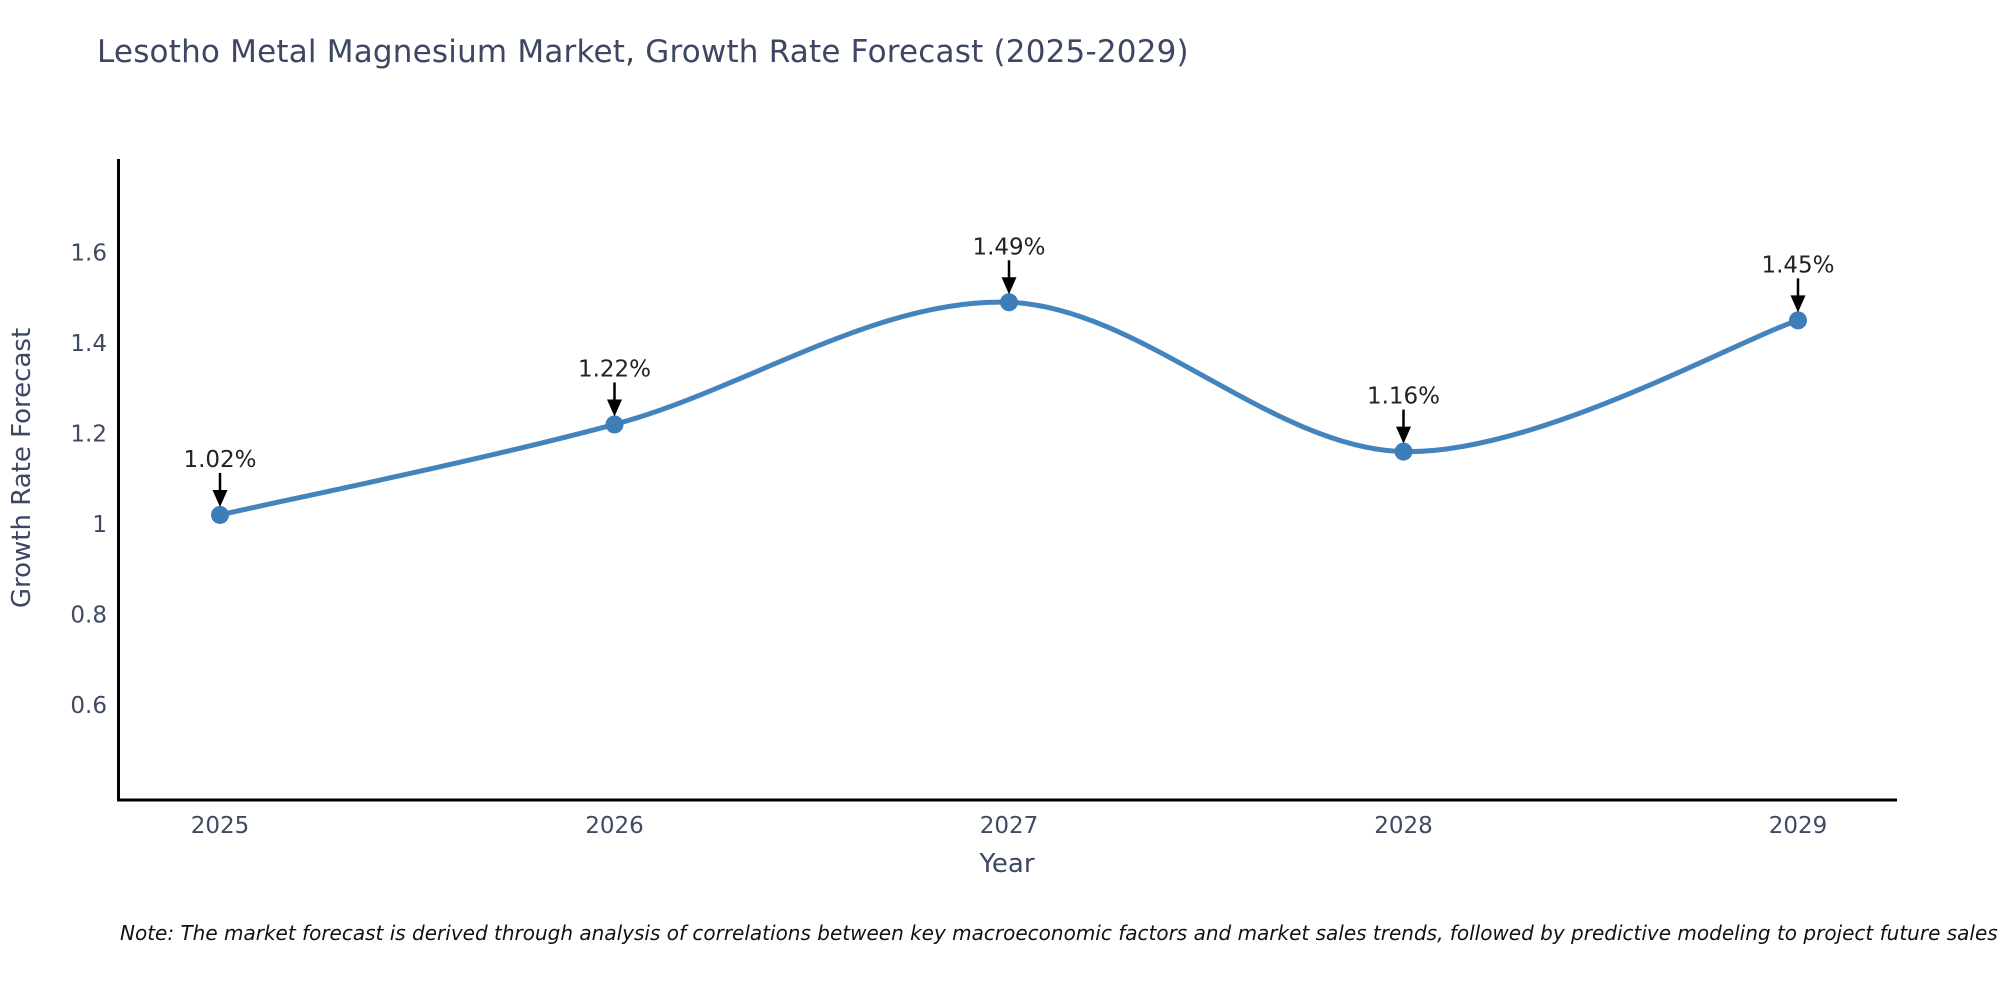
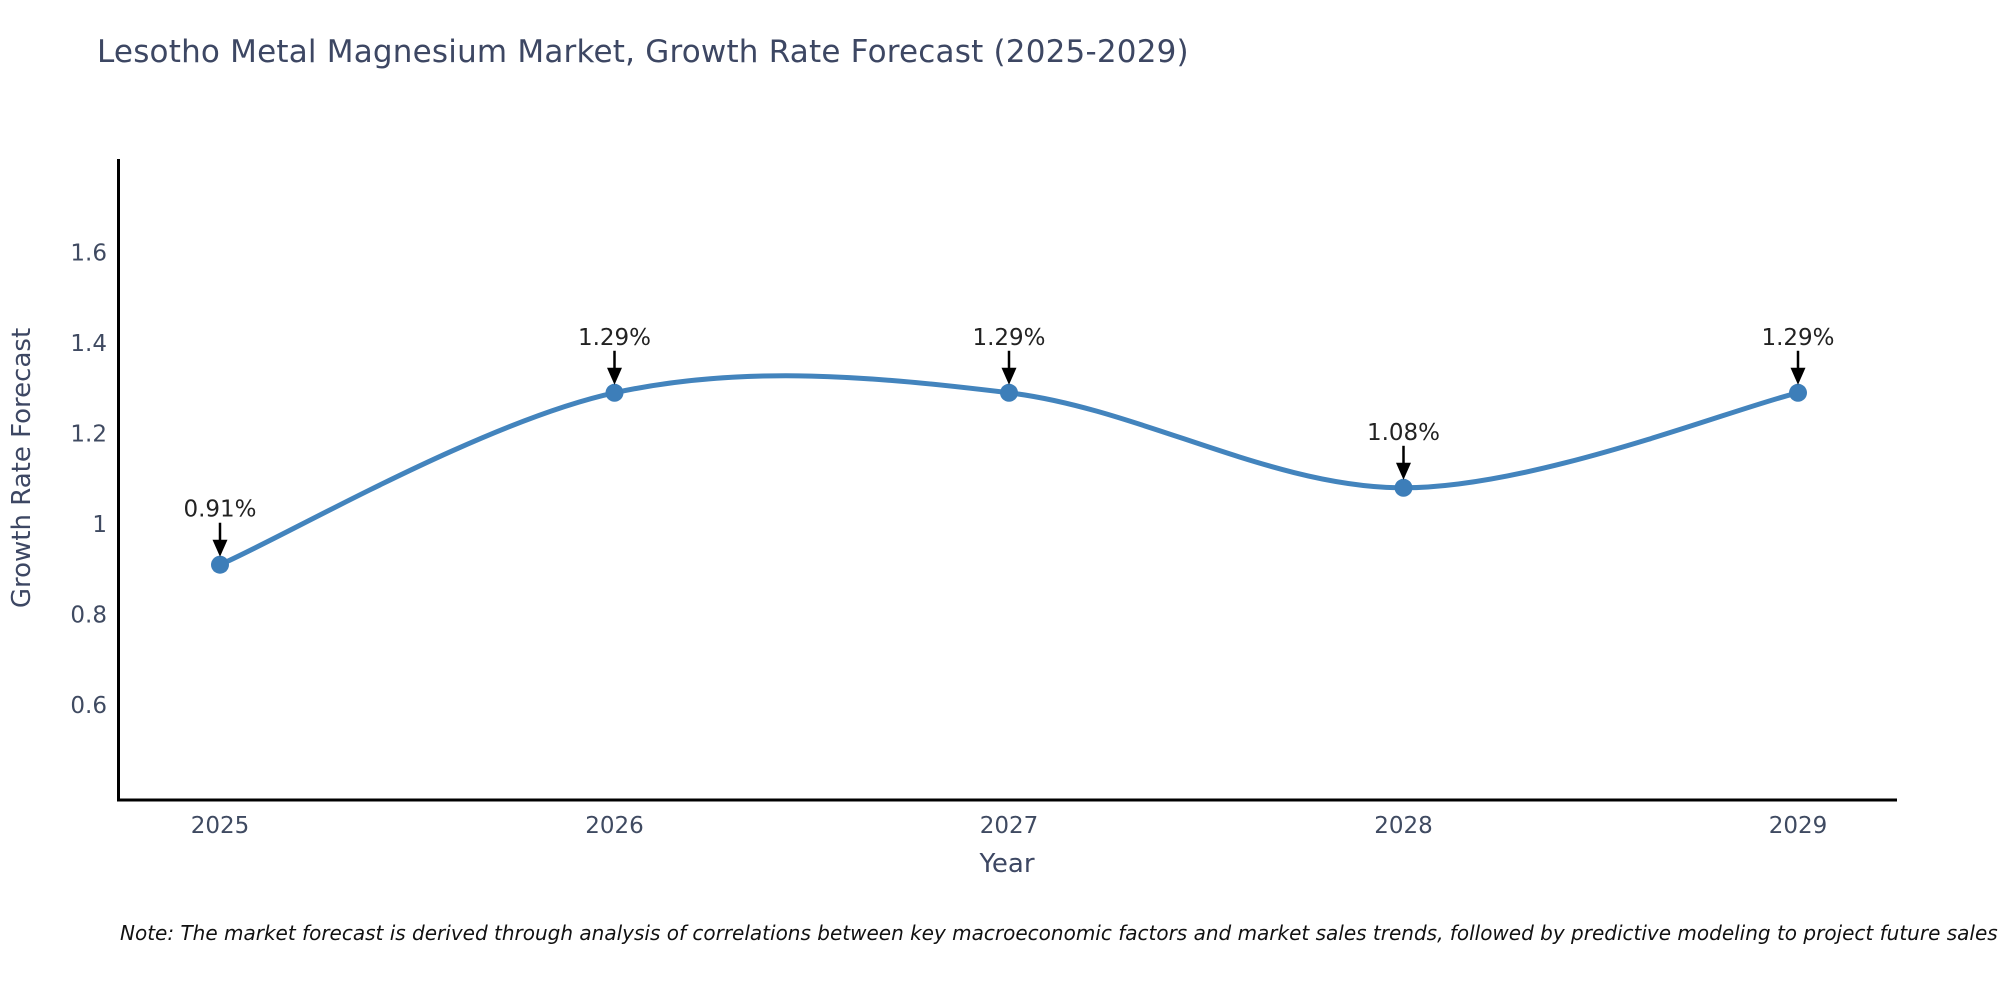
2025: 1.02% -> 0.91%
2026: 1.22% -> 1.29%
2027: 1.49% -> 1.29%
2028: 1.16% -> 1.08%
2029: 1.45% -> 1.29%
